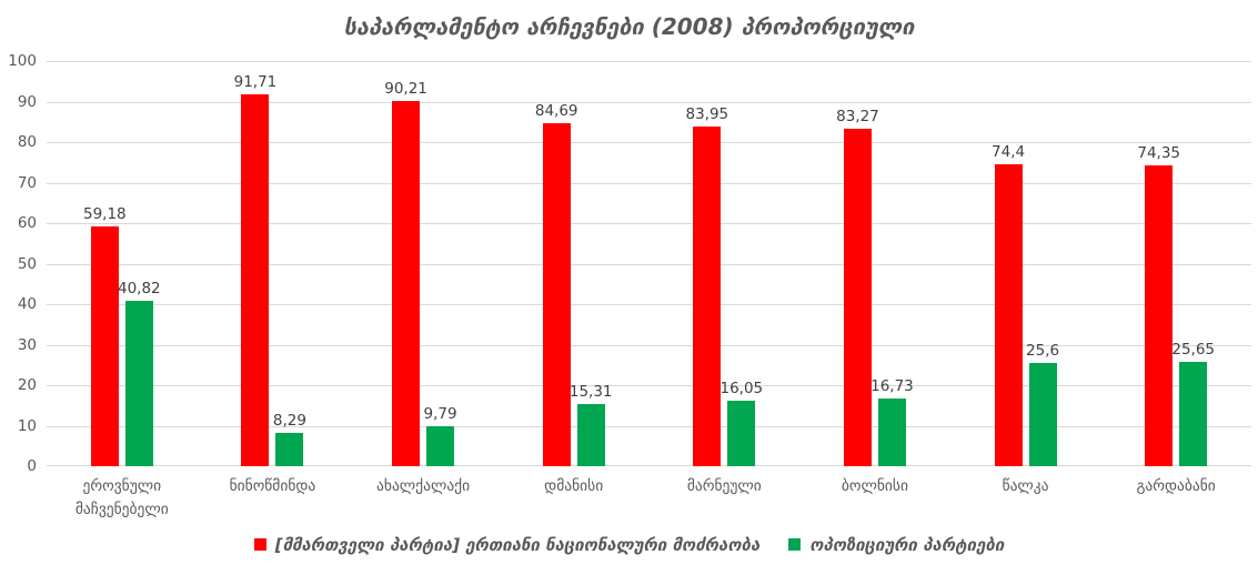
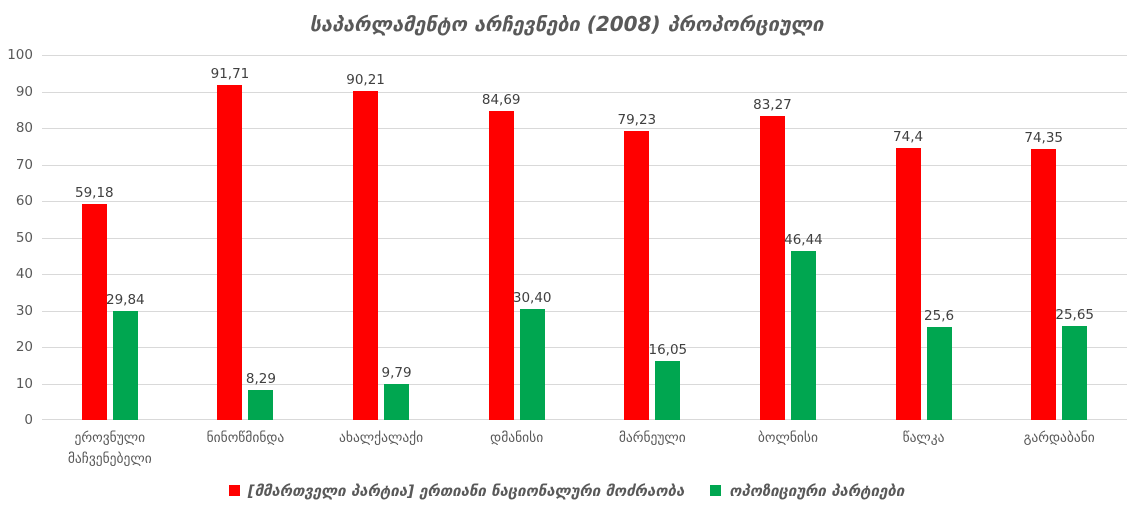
ოპოზიციური პარტიები/ეროვნული მაჩვენებელი: 40,82 -> 29,84
ოპოზიციური პარტიები/დმანისი: 15,31 -> 30,40
[მმართველი პარტია] ერთიანი ნაციონალური მოძრაობა/მარნეული: 83,95 -> 79,23
ოპოზიციური პარტიები/ბოლნისი: 16,73 -> 46,44
